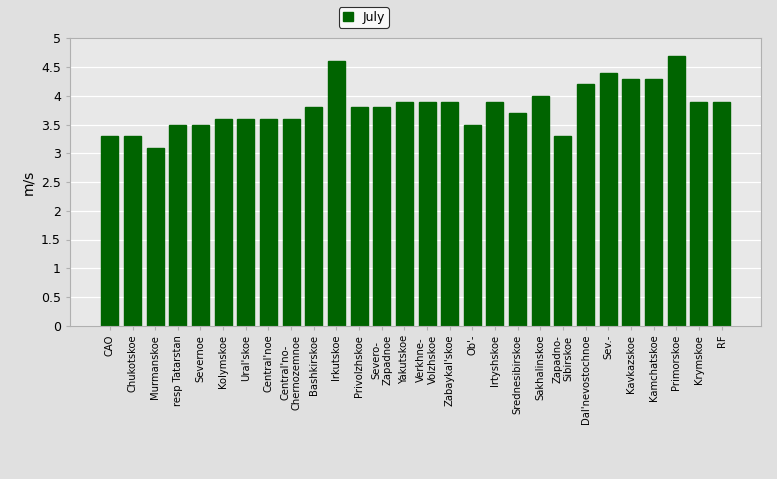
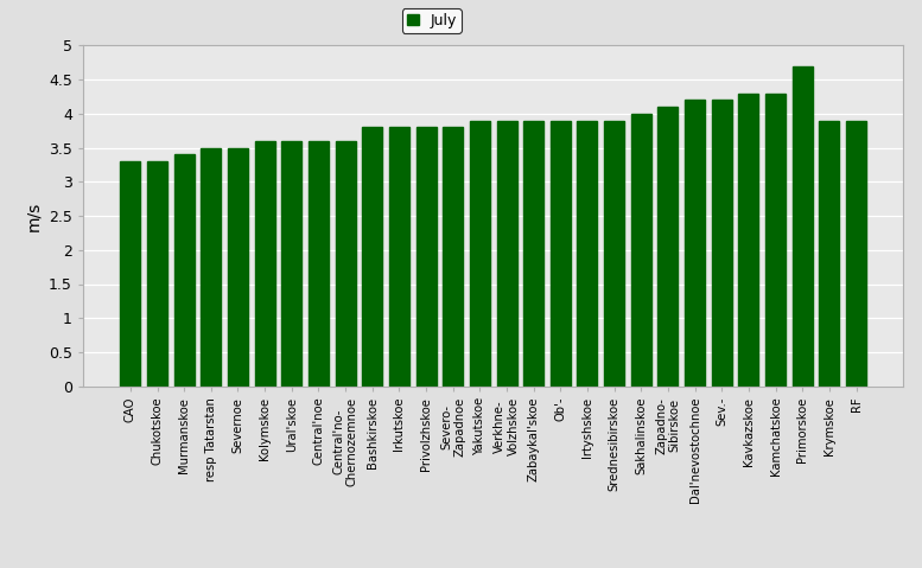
Murmanskoe: 3.1 -> 3.4
Irkutskoe: 4.6 -> 3.8
Ob'-: 3.5 -> 3.9
Srednesibirskoe: 3.7 -> 3.9
Zapadno- Sibirskoe: 3.3 -> 4.1
Sev.-: 4.4 -> 4.2
